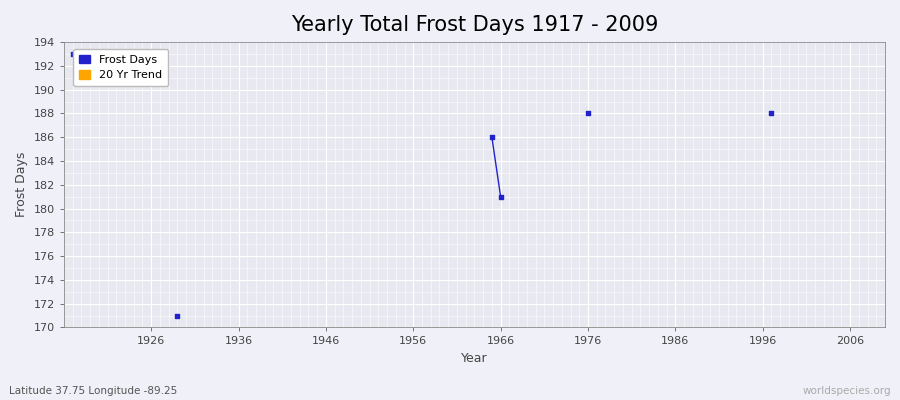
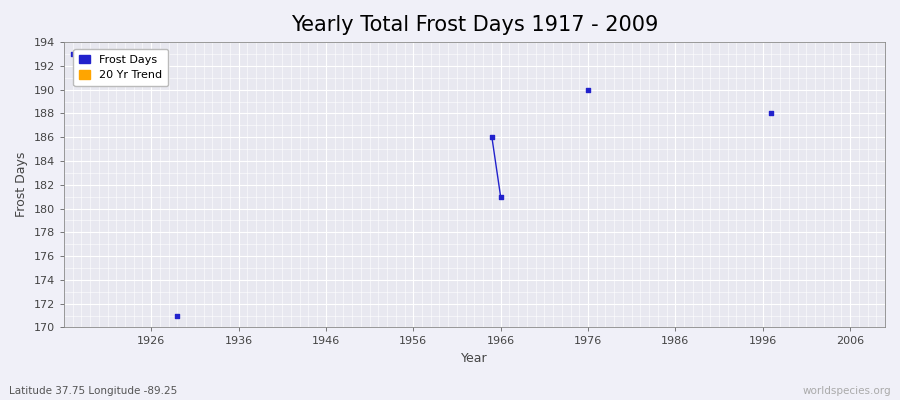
1976: 188 -> 190
